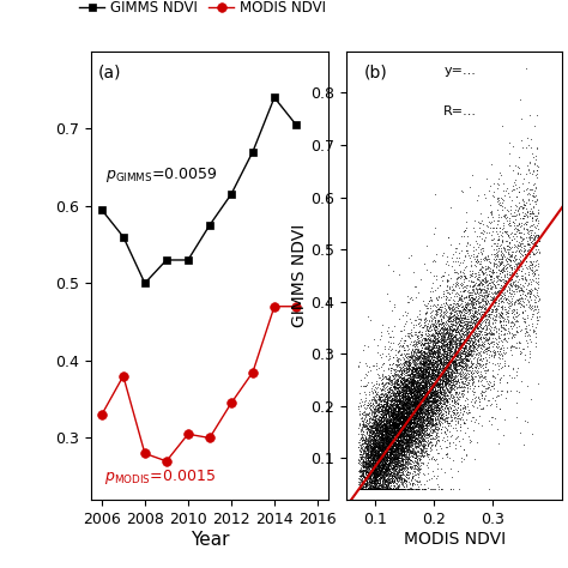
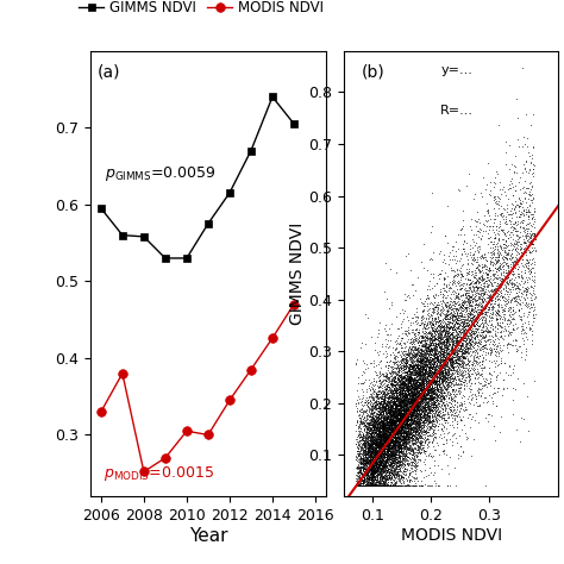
GIMMS NDVI/2008: 0.500 -> 0.558
MODIS NDVI/2008: 0.280 -> 0.252
MODIS NDVI/2014: 0.470 -> 0.426
